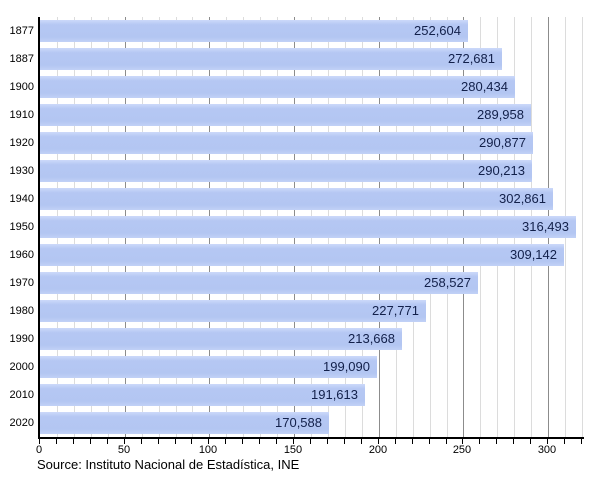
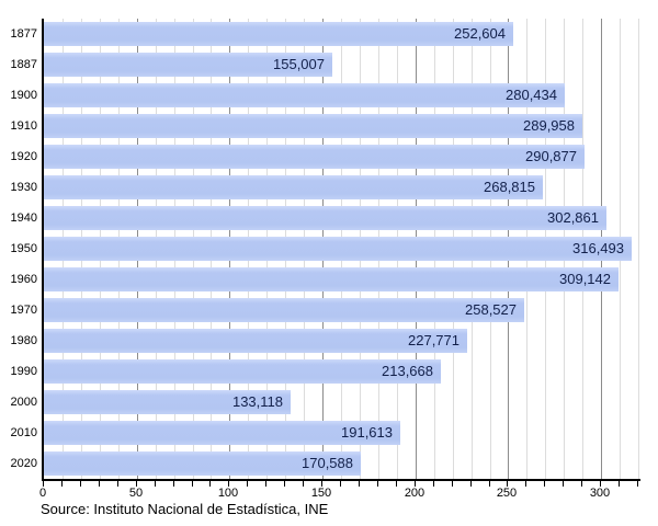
1887: 272,681 -> 155,007
1930: 290,213 -> 268,815
2000: 199,090 -> 133,118
